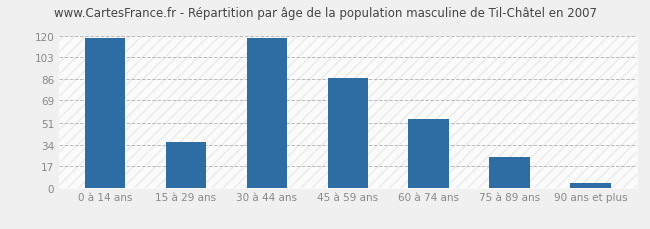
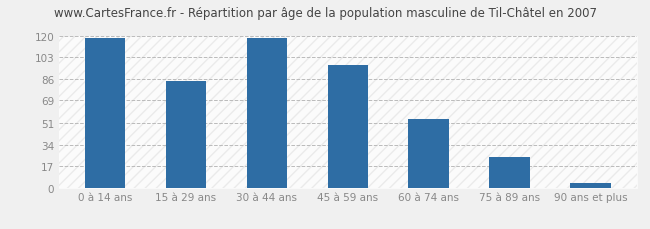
15 à 29 ans: 36 -> 84
45 à 59 ans: 87 -> 97
